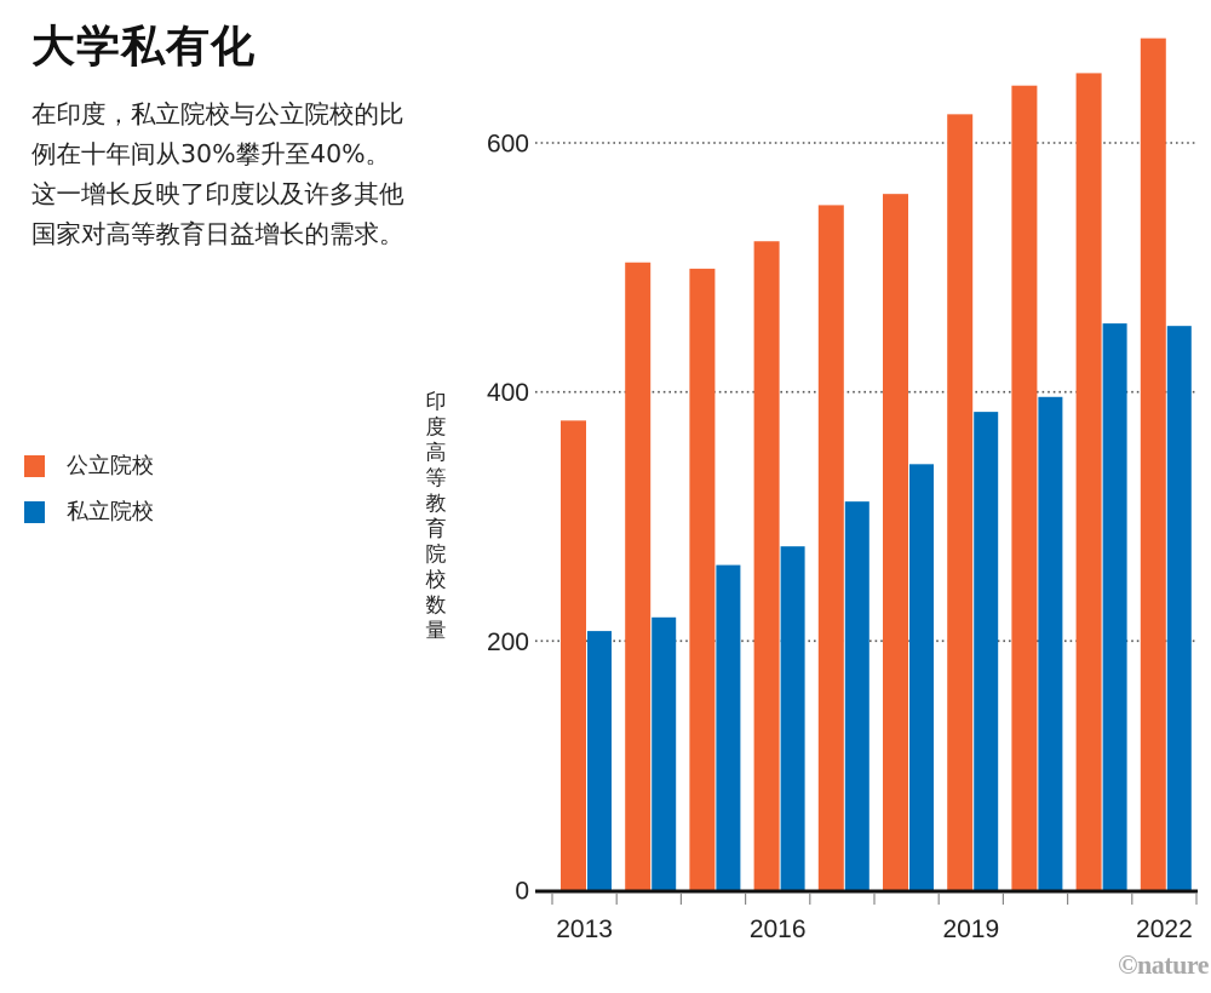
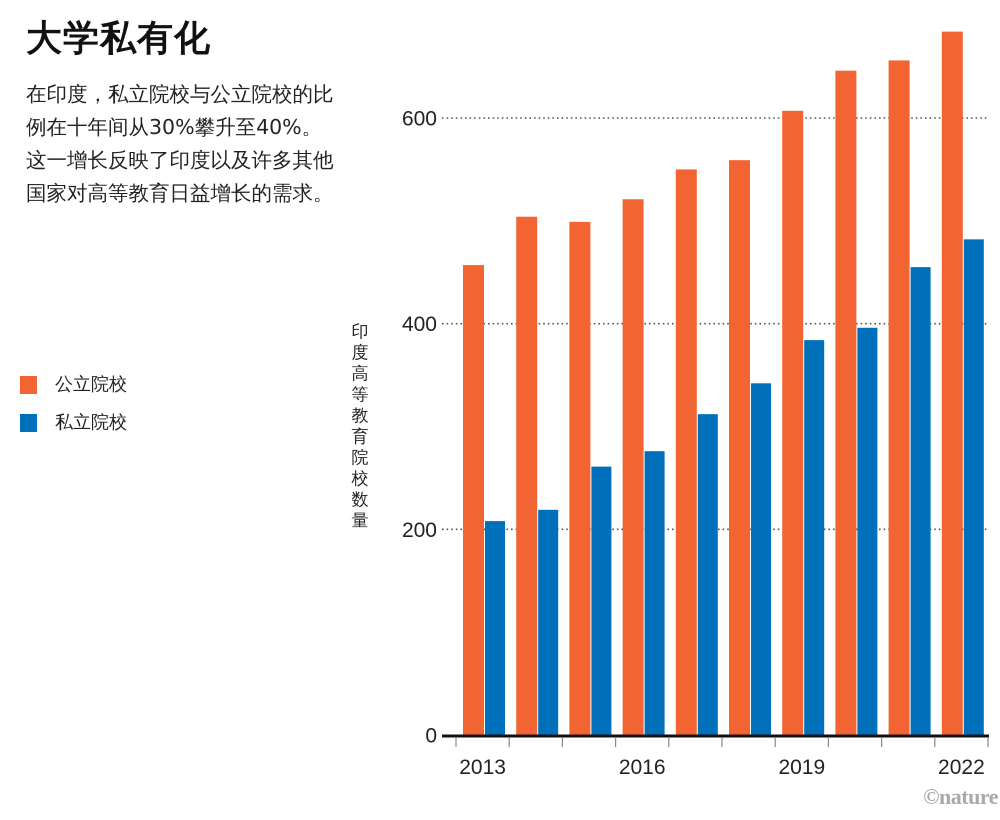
公立院校/2013: 377 -> 457
公立院校/2019: 623 -> 607
私立院校/2022: 453 -> 482
